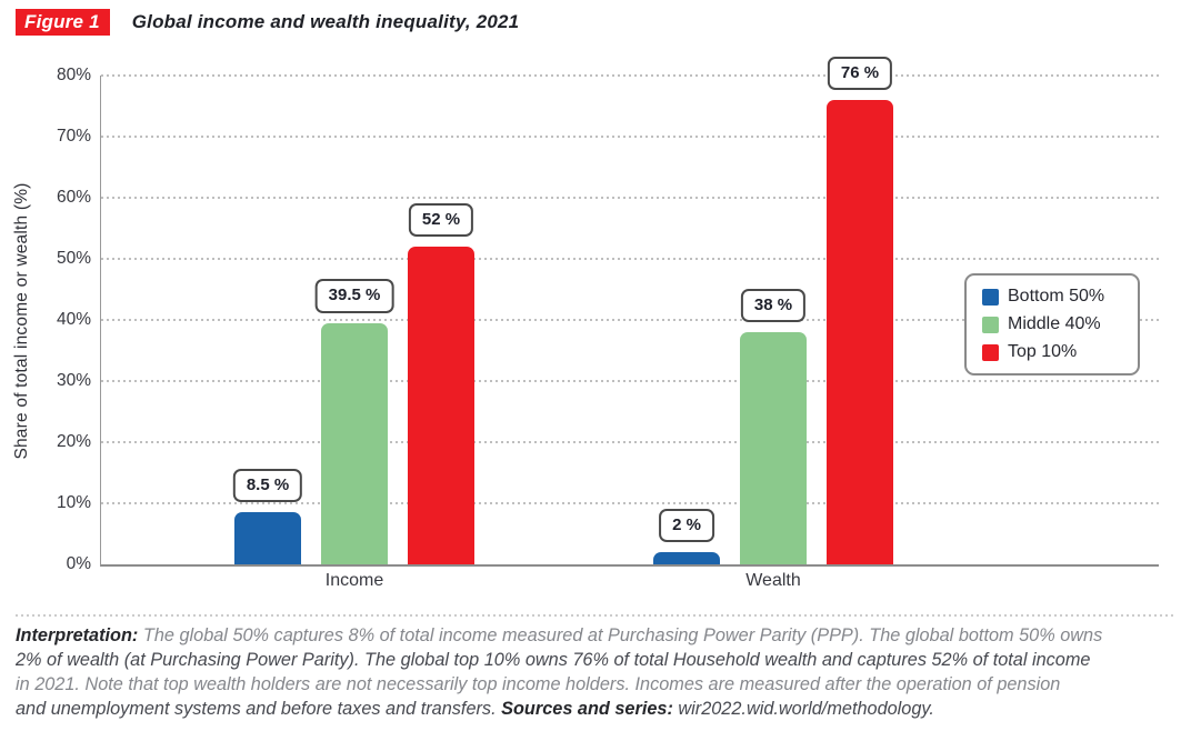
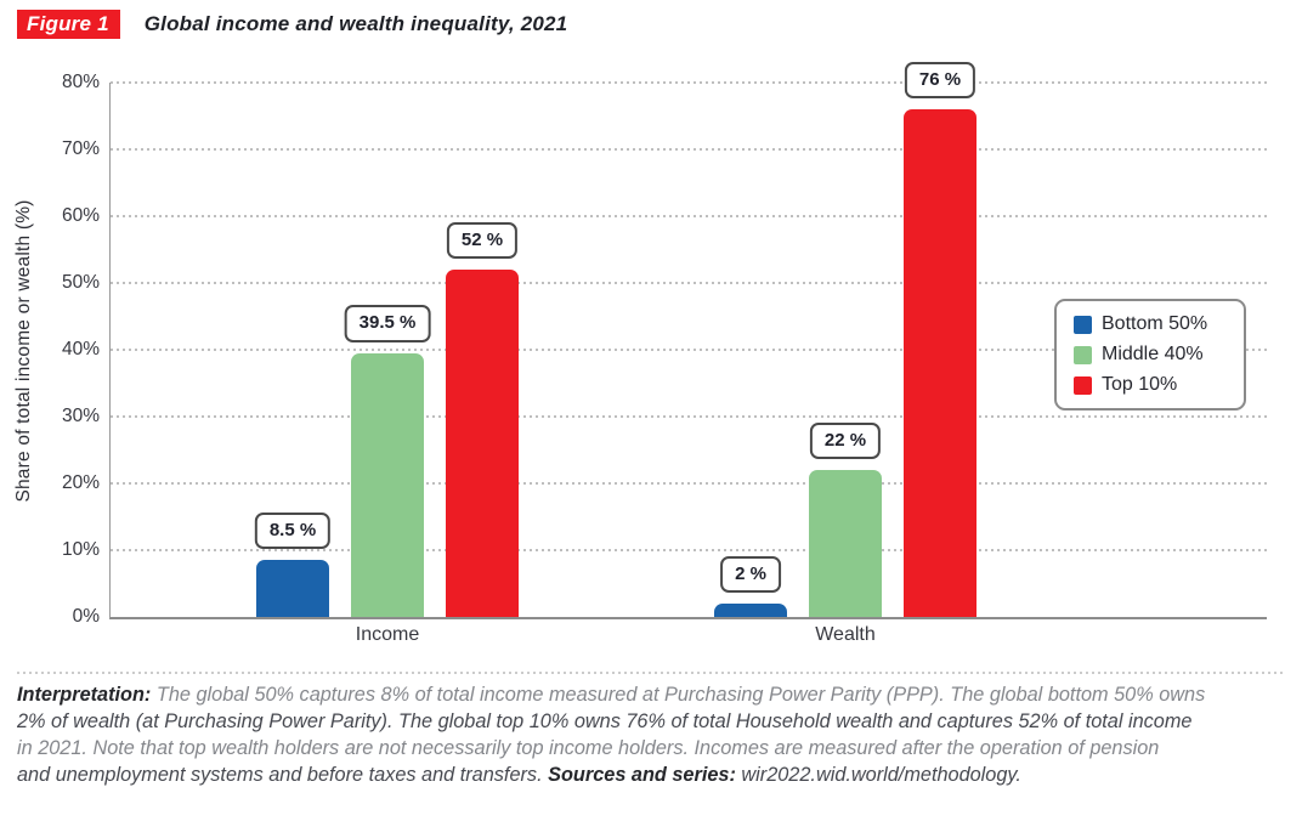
Middle 40%/Wealth: 38 -> 22
